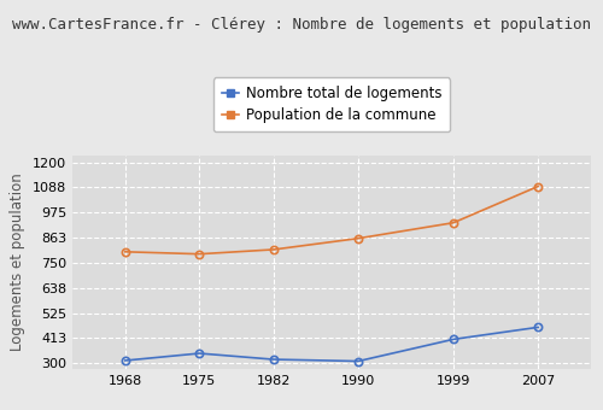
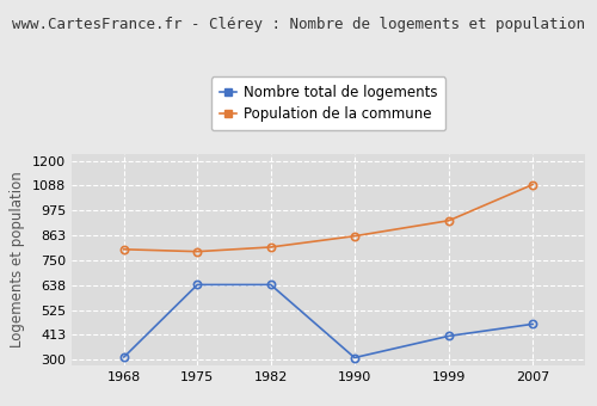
Nombre total de logements/1975: 340 -> 640
Nombre total de logements/1982: 320 -> 640
